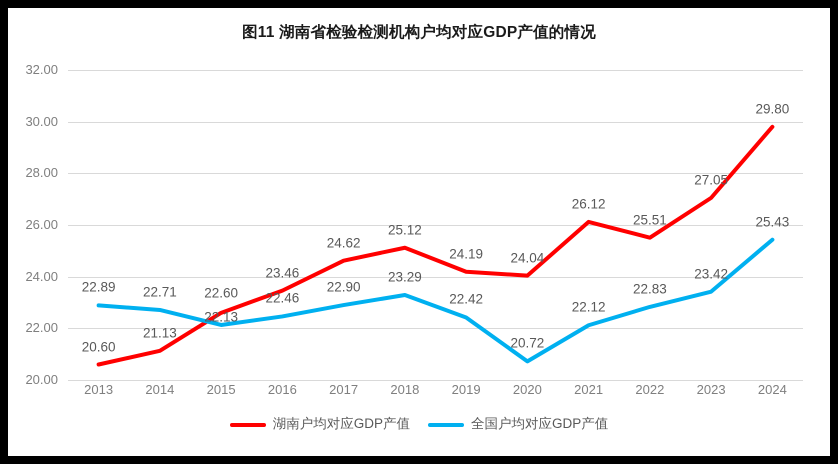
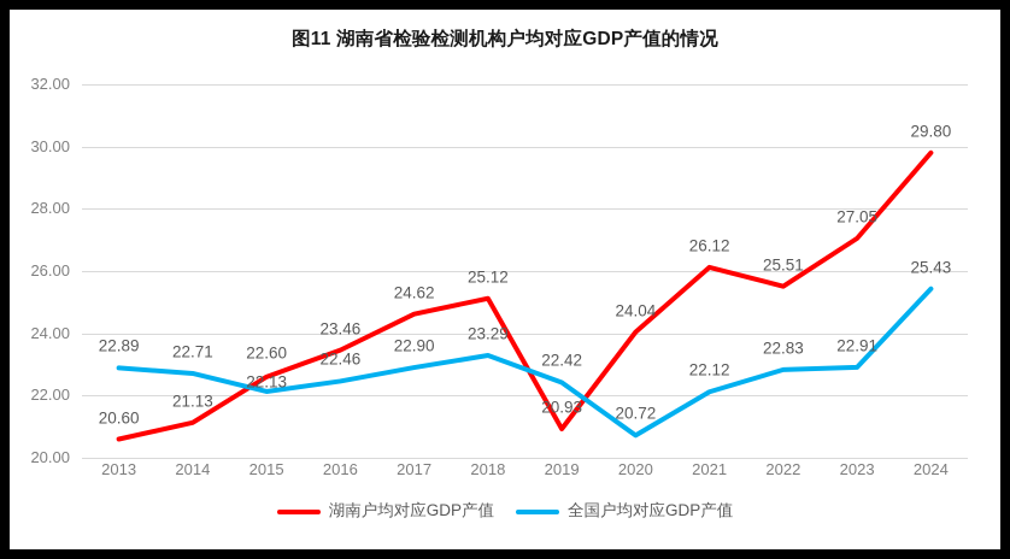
湖南户均对应GDP产值/2019: 24.19 -> 20.93
全国户均对应GDP产值/2023: 23.42 -> 22.91
